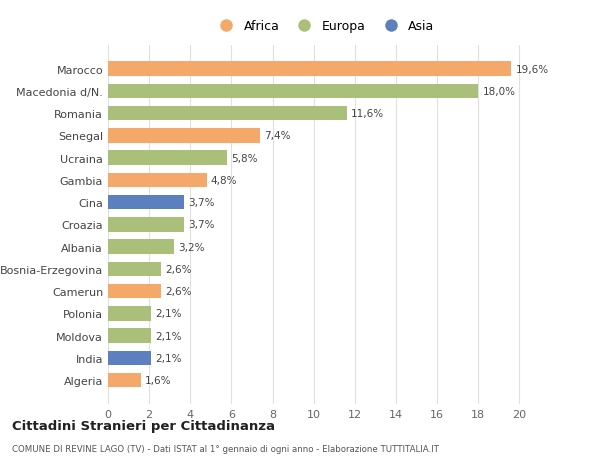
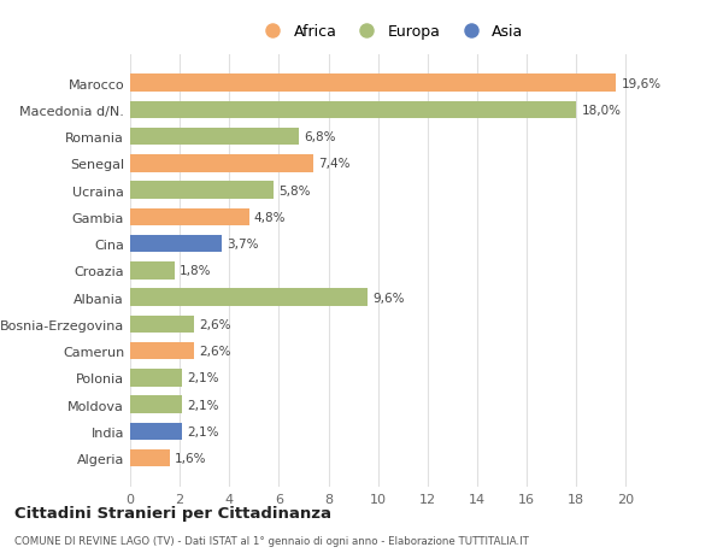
Romania: 11,6% -> 6,8%
Croazia: 3,7% -> 1,8%
Albania: 3,2% -> 9,6%
